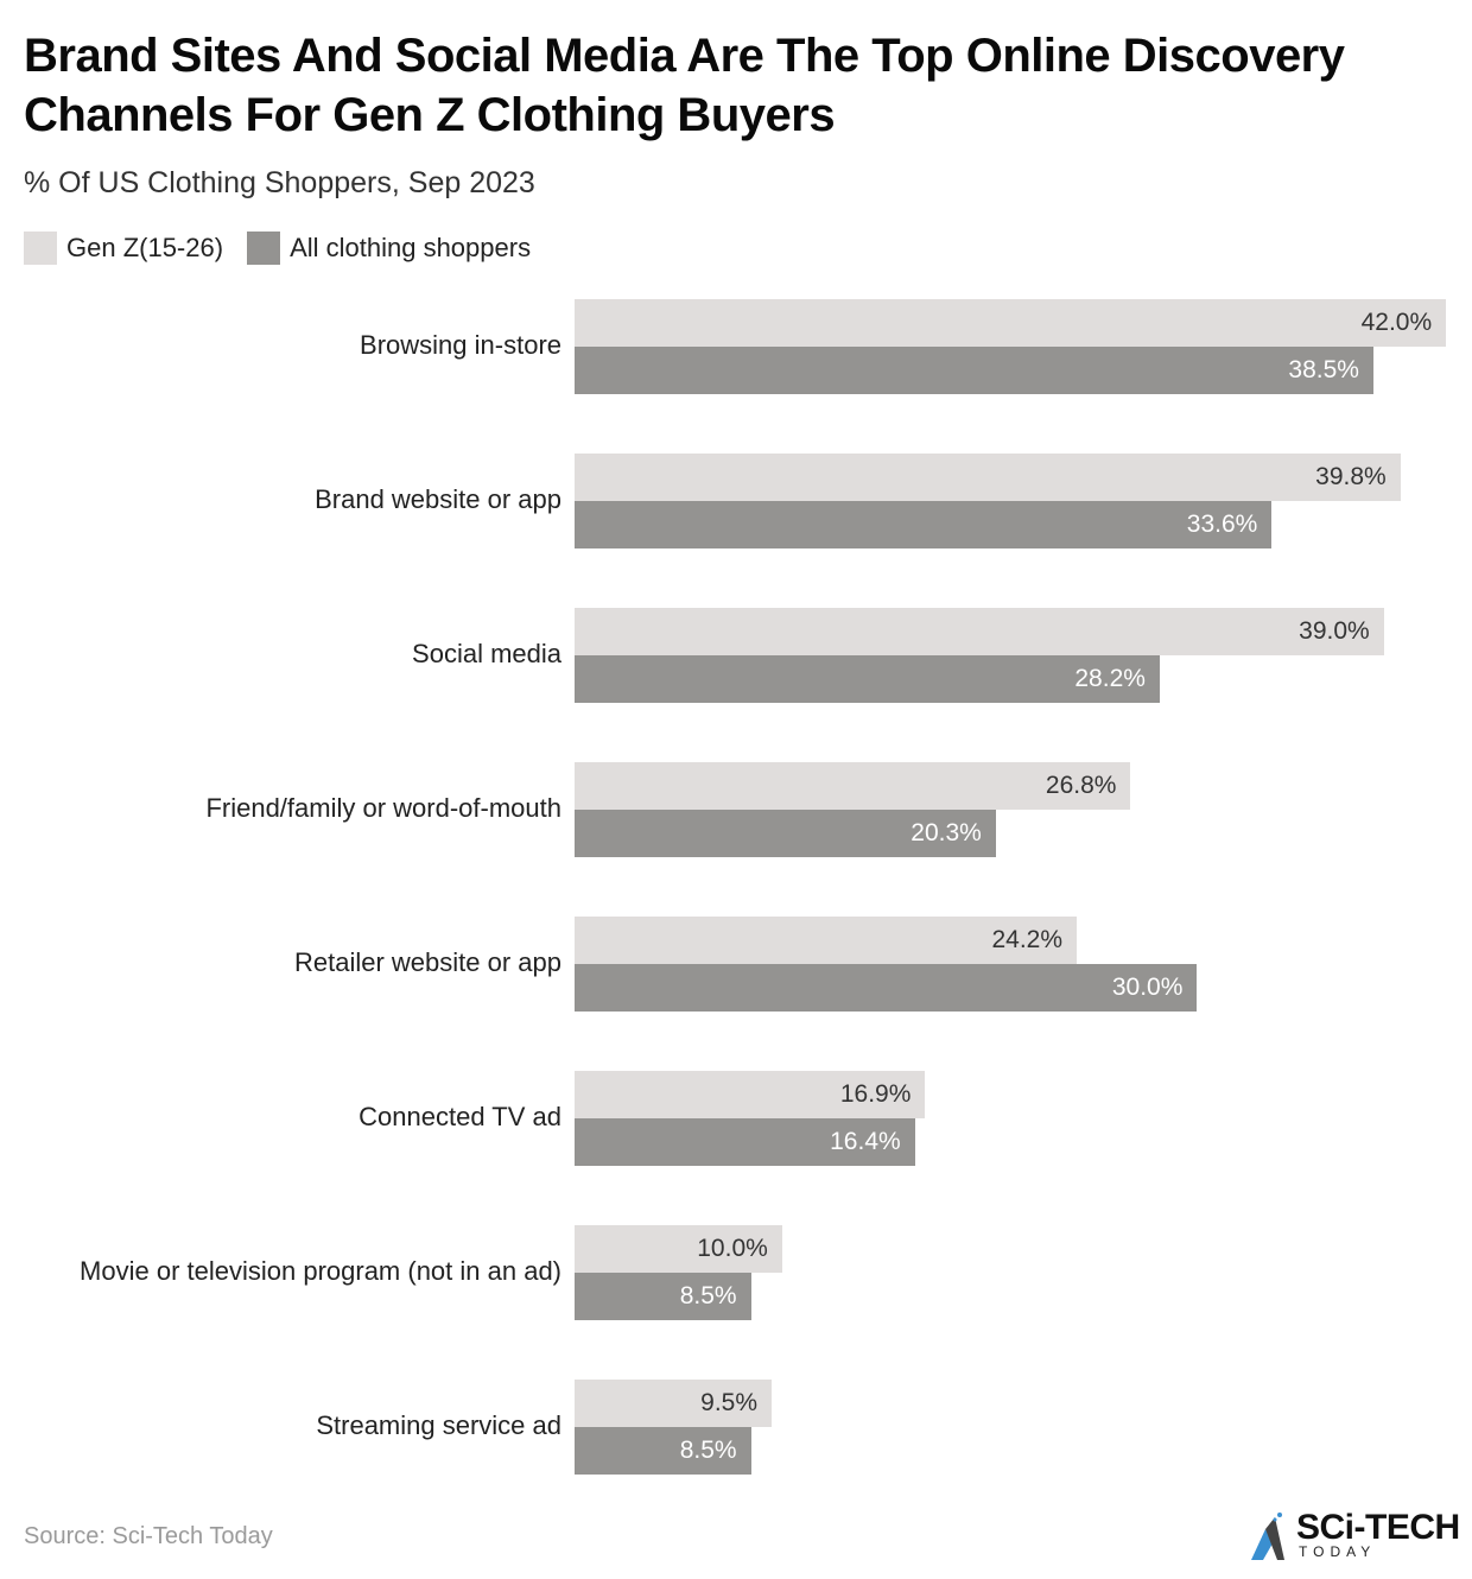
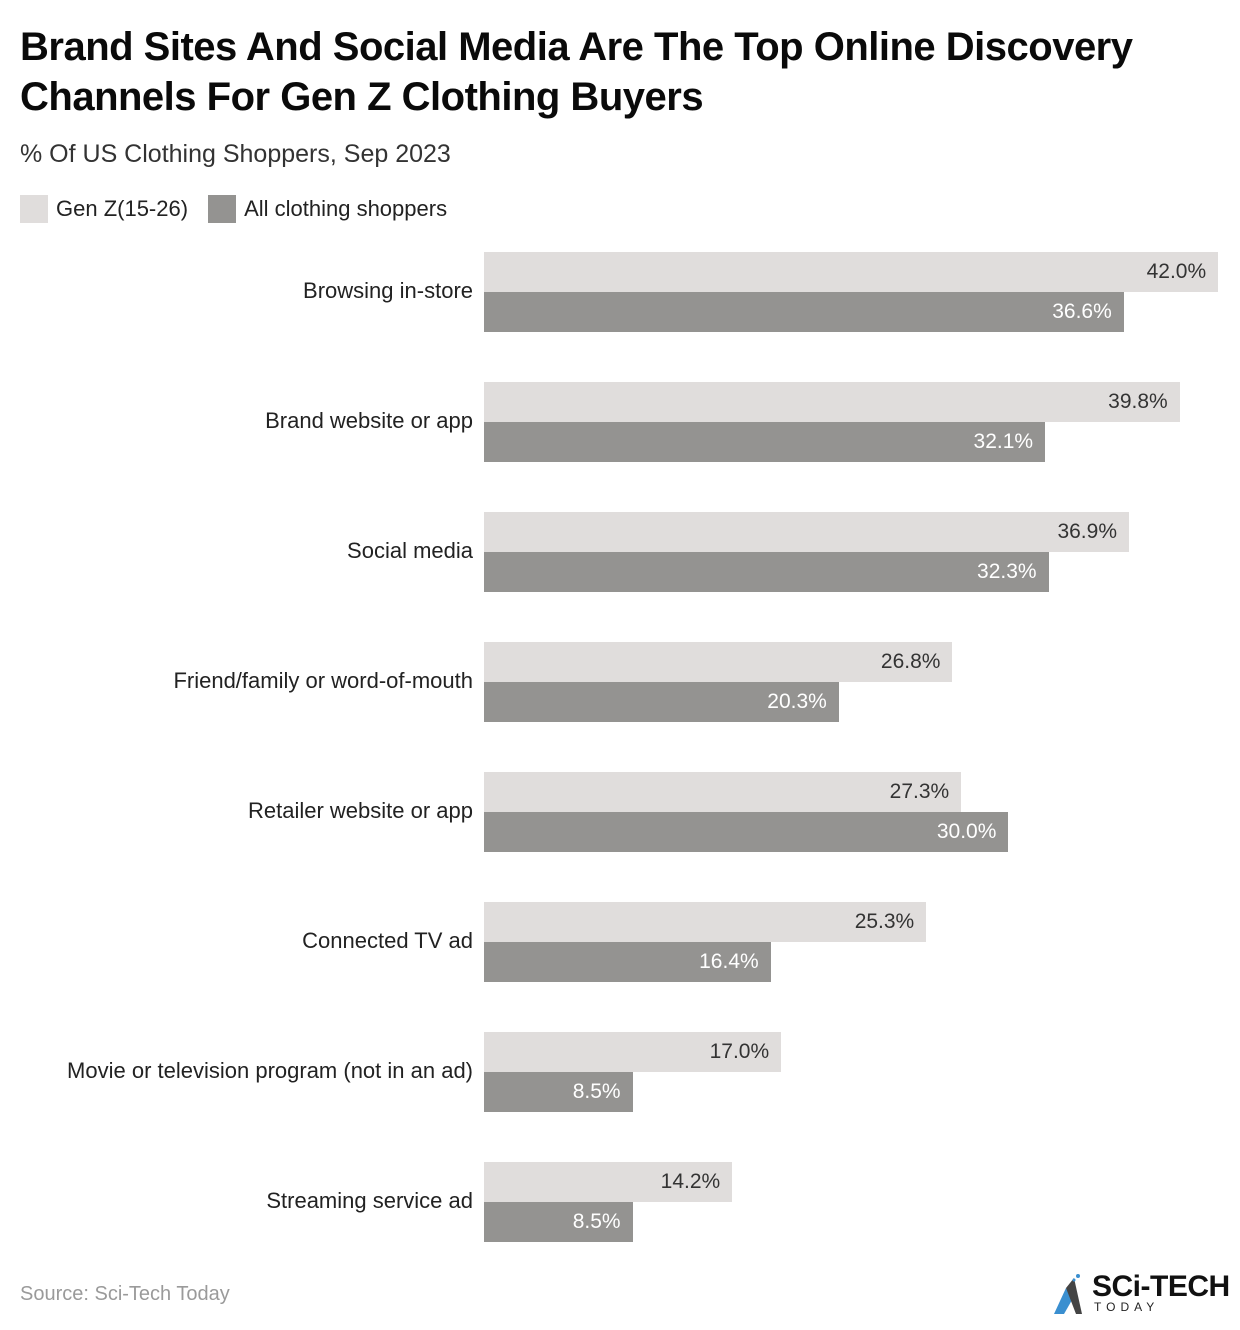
All clothing shoppers/Browsing in-store: 38.5% -> 36.6%
All clothing shoppers/Brand website or app: 33.6% -> 32.1%
Gen Z(15-26)/Social media: 39.0% -> 36.9%
All clothing shoppers/Social media: 28.2% -> 32.3%
Gen Z(15-26)/Retailer website or app: 24.2% -> 27.3%
Gen Z(15-26)/Connected TV ad: 16.9% -> 25.3%
Gen Z(15-26)/Movie or television program (not in an ad): 10.0% -> 17.0%
Gen Z(15-26)/Streaming service ad: 9.5% -> 14.2%
